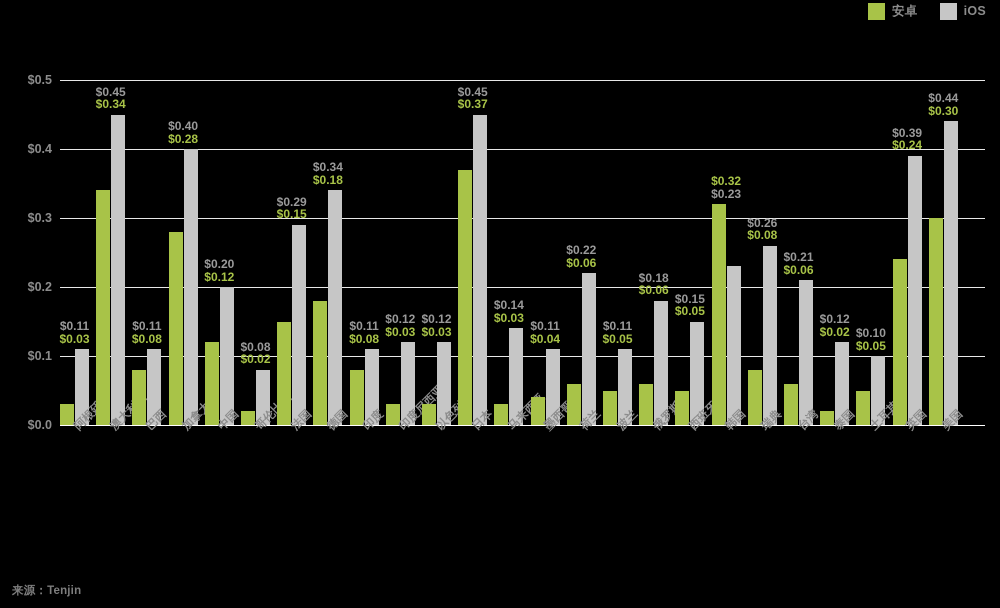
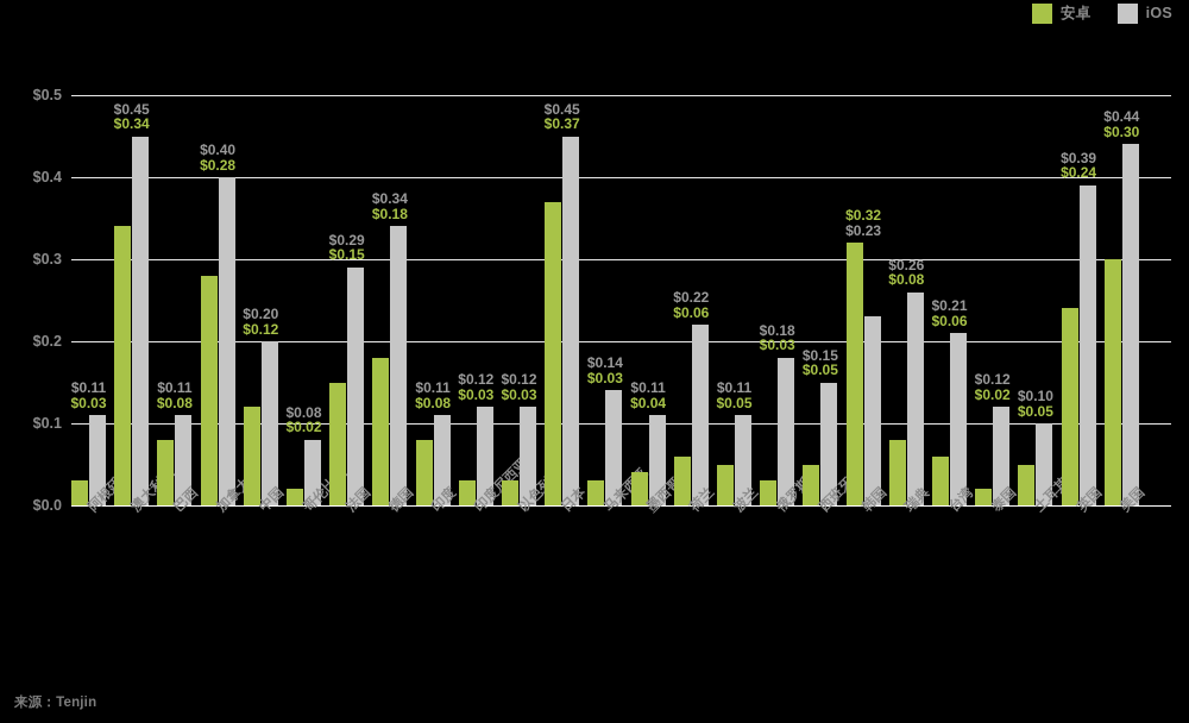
安卓/俄罗斯: $0.06 -> $0.03
